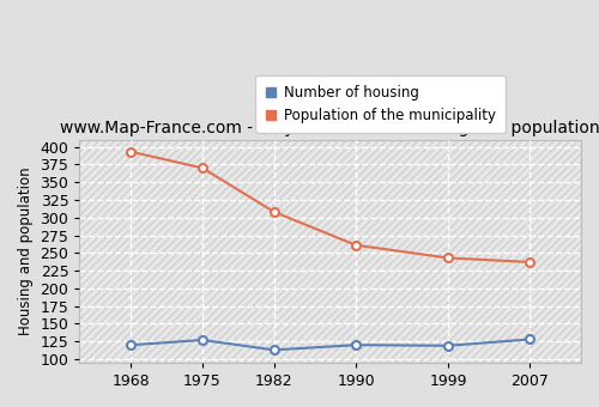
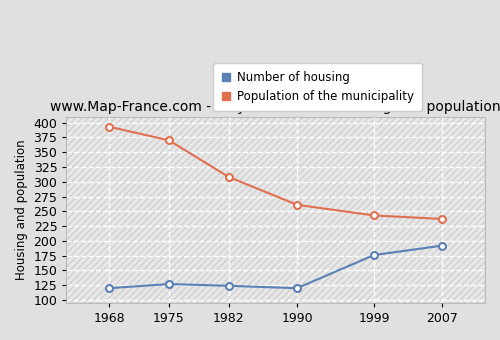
Number of housing/1982: 113 -> 124
Number of housing/1999: 119 -> 176
Number of housing/2007: 128 -> 192
